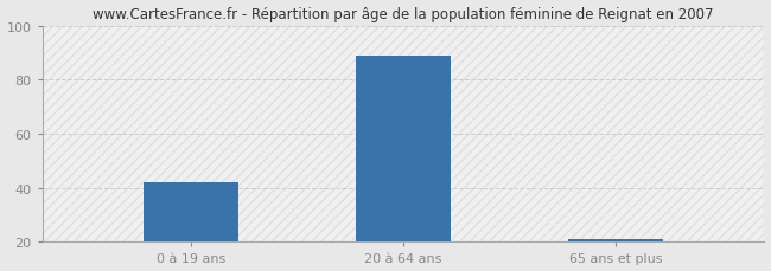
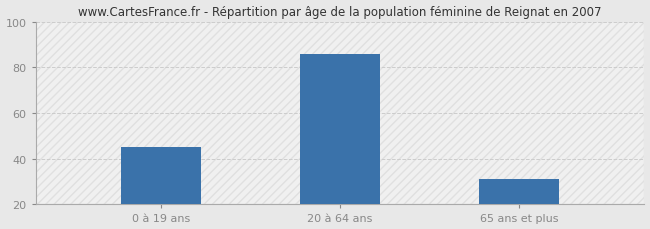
0 à 19 ans: 42 -> 45
20 à 64 ans: 89 -> 86
65 ans et plus: 21 -> 31
